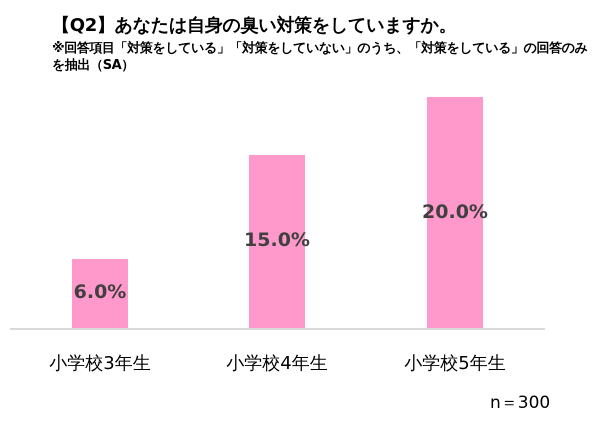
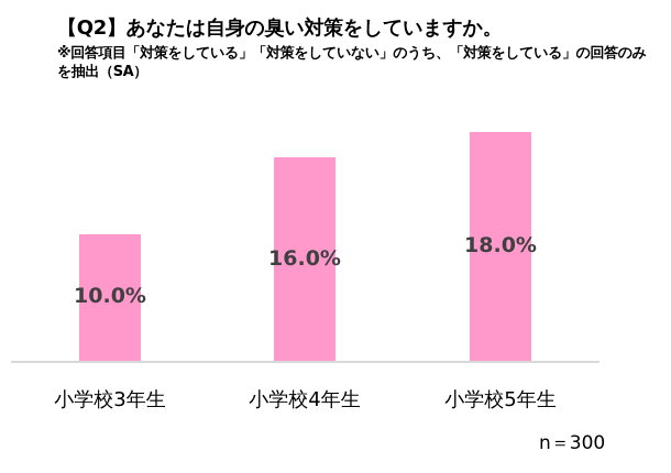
小学校3年生: 6.0% -> 10.0%
小学校4年生: 15.0% -> 16.0%
小学校5年生: 20.0% -> 18.0%
